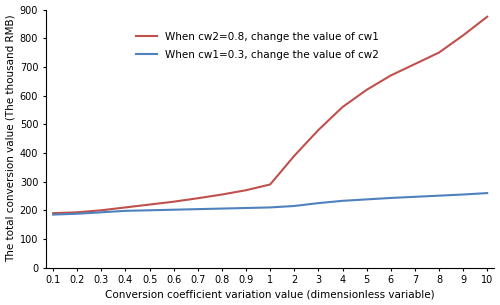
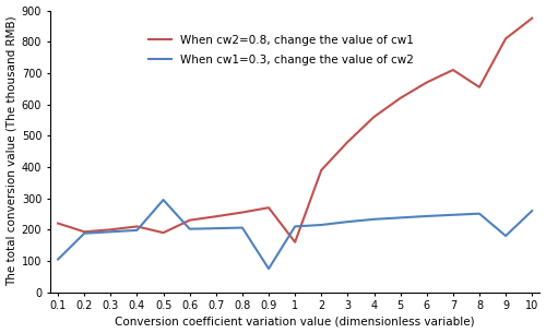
When cw2=0.8, change the value of cw1/0.1: 190 -> 220
When cw1=0.3, change the value of cw2/0.1: 185 -> 105
When cw2=0.8, change the value of cw1/0.5: 220 -> 190
When cw1=0.3, change the value of cw2/0.5: 200 -> 295
When cw1=0.3, change the value of cw2/0.9: 208 -> 75
When cw2=0.8, change the value of cw1/1: 290 -> 160
When cw2=0.8, change the value of cw1/8: 750 -> 655
When cw1=0.3, change the value of cw2/9: 255 -> 180
